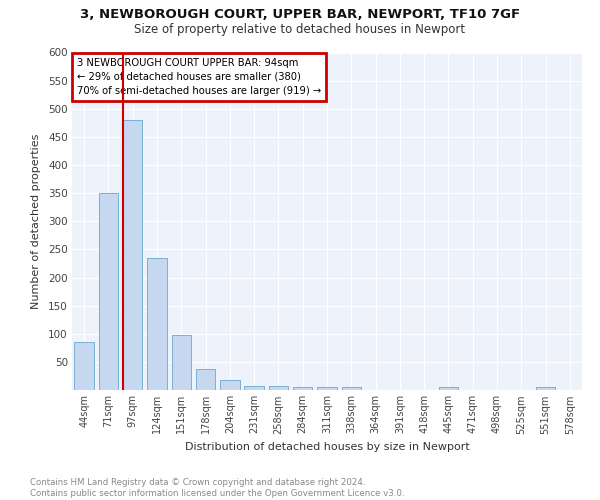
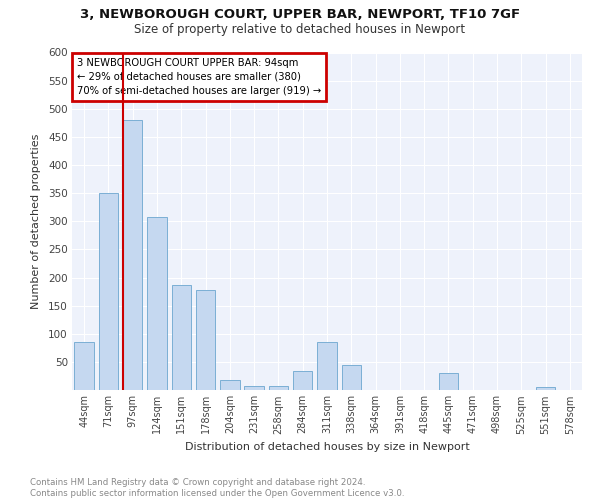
124sqm: 235 -> 308
151sqm: 97 -> 186
178sqm: 37 -> 178
284sqm: 5 -> 34
311sqm: 5 -> 86
338sqm: 5 -> 44
445sqm: 6 -> 30
